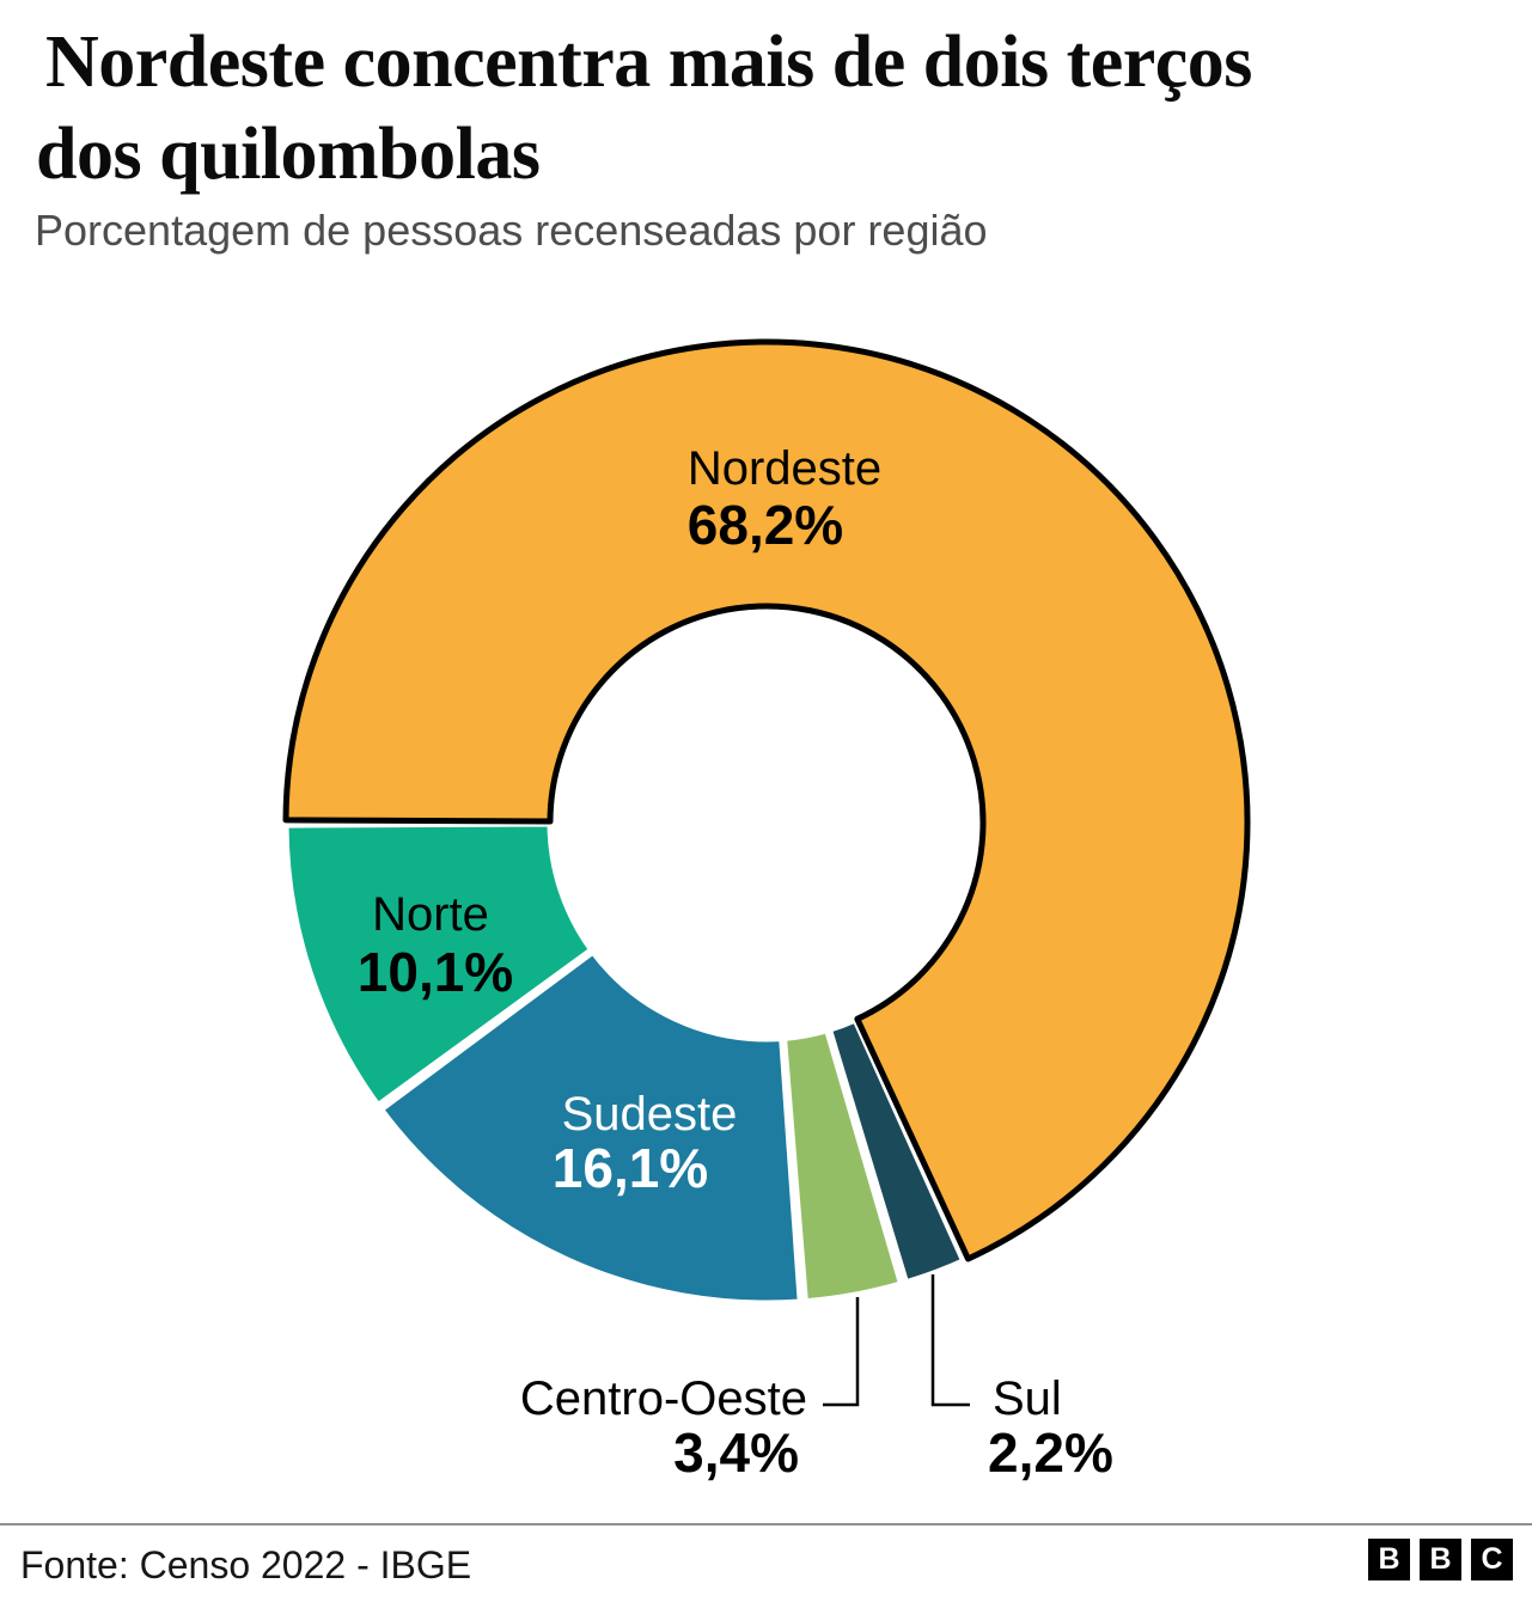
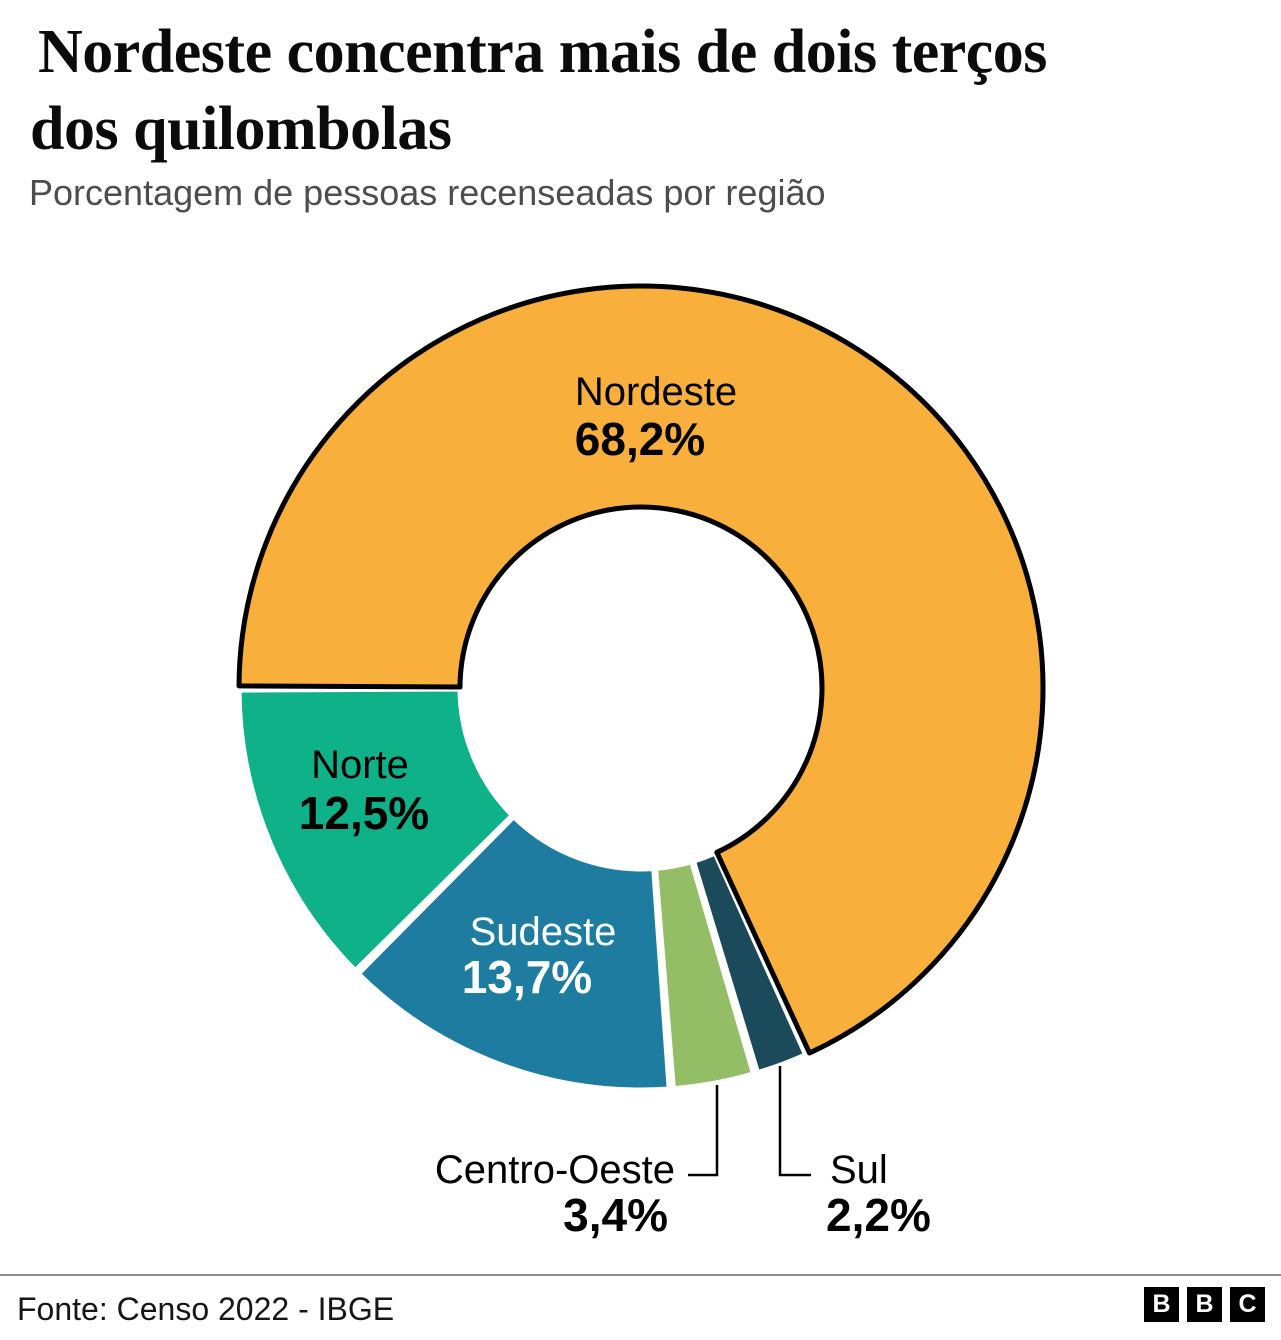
Sudeste: 16,1% -> 13,7%
Norte: 10,1% -> 12,5%
